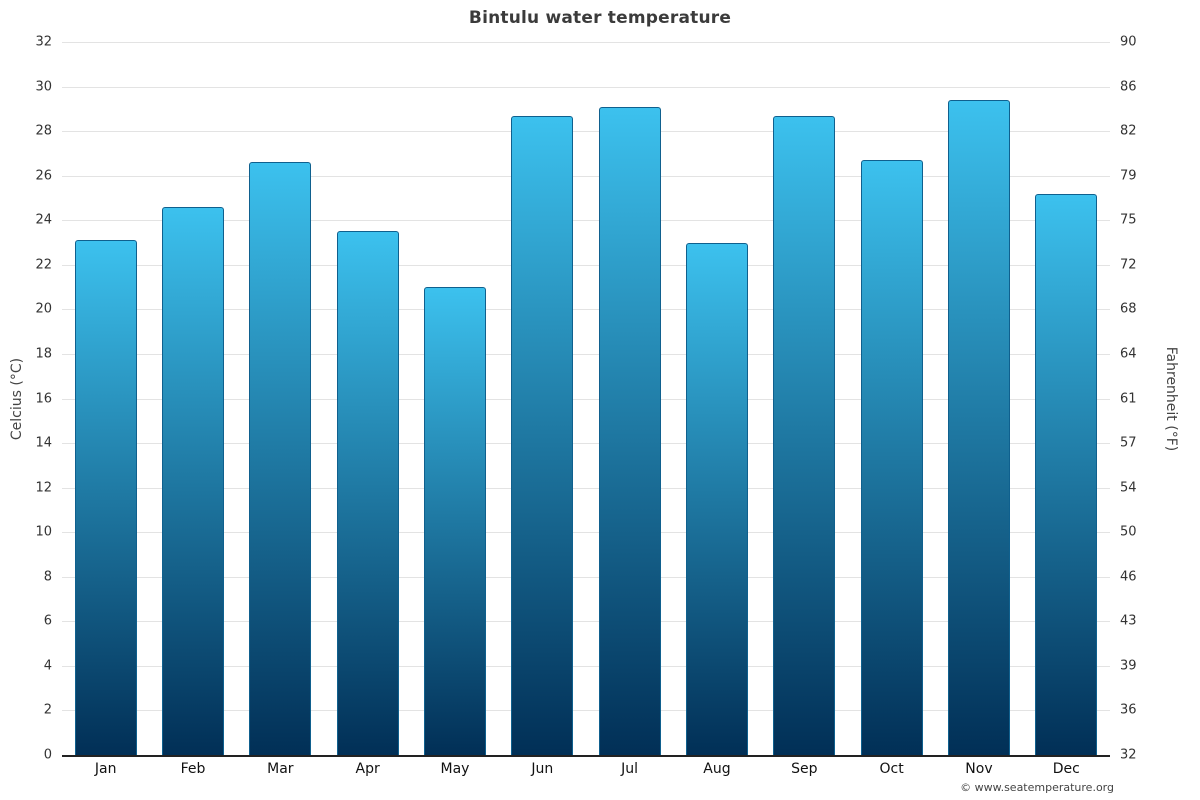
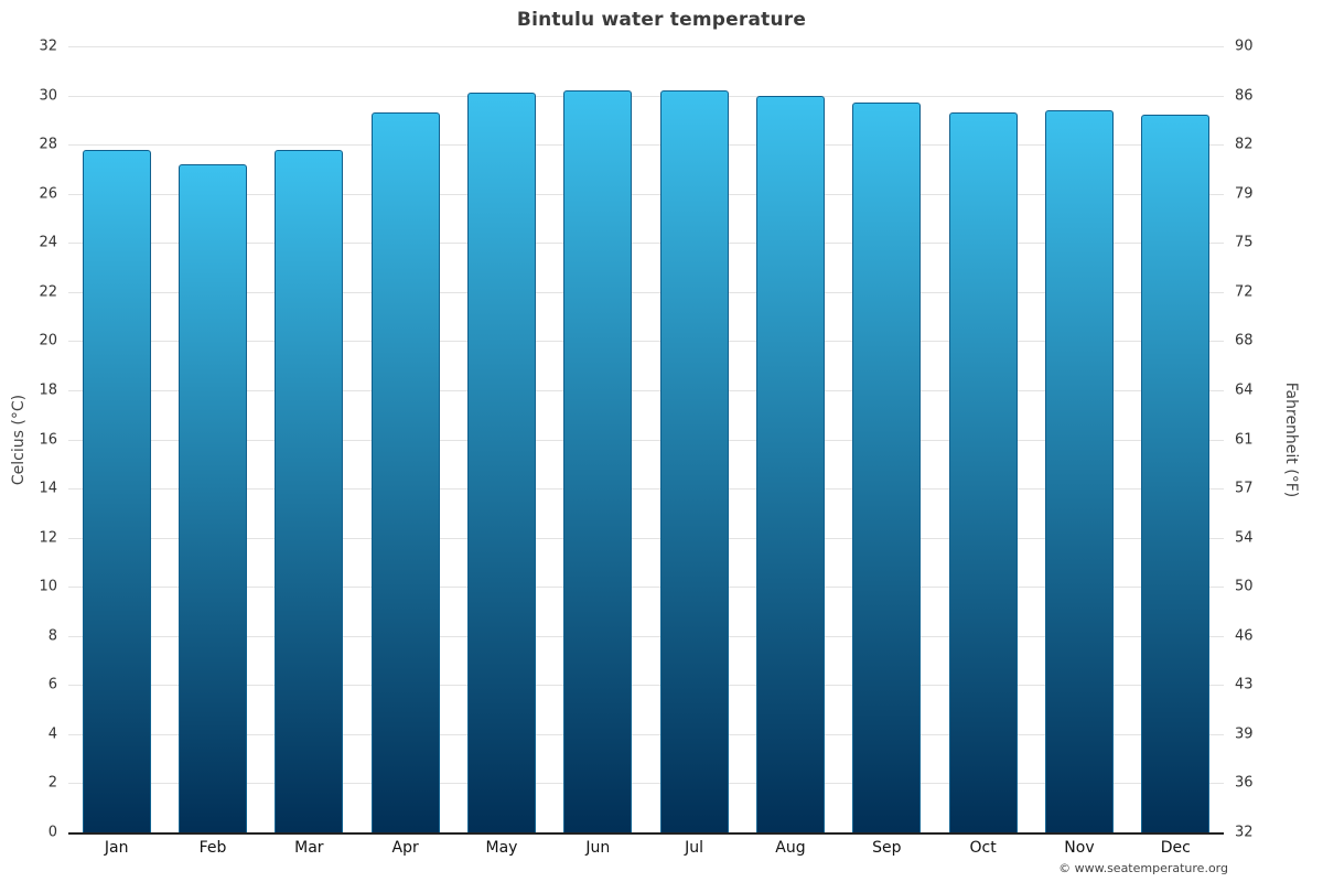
Jan: 23.1 -> 27.8
Feb: 24.6 -> 27.2
Mar: 26.6 -> 27.8
Apr: 23.5 -> 29.3
May: 21.0 -> 30.1
Jun: 28.7 -> 30.2
Jul: 29.1 -> 30.2
Aug: 23.0 -> 30.0
Sep: 28.7 -> 29.7
Oct: 26.7 -> 29.3
Dec: 25.2 -> 29.2
